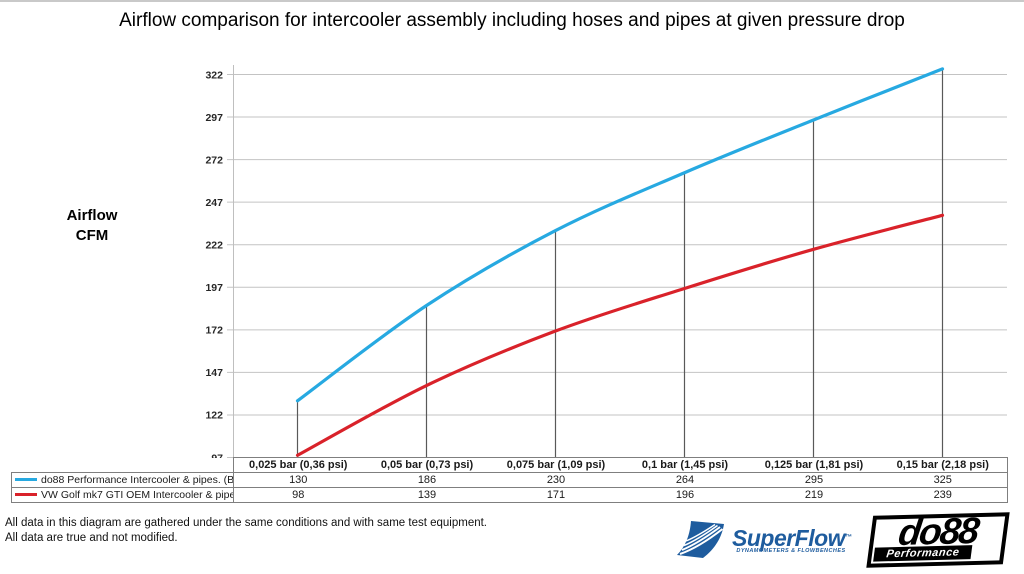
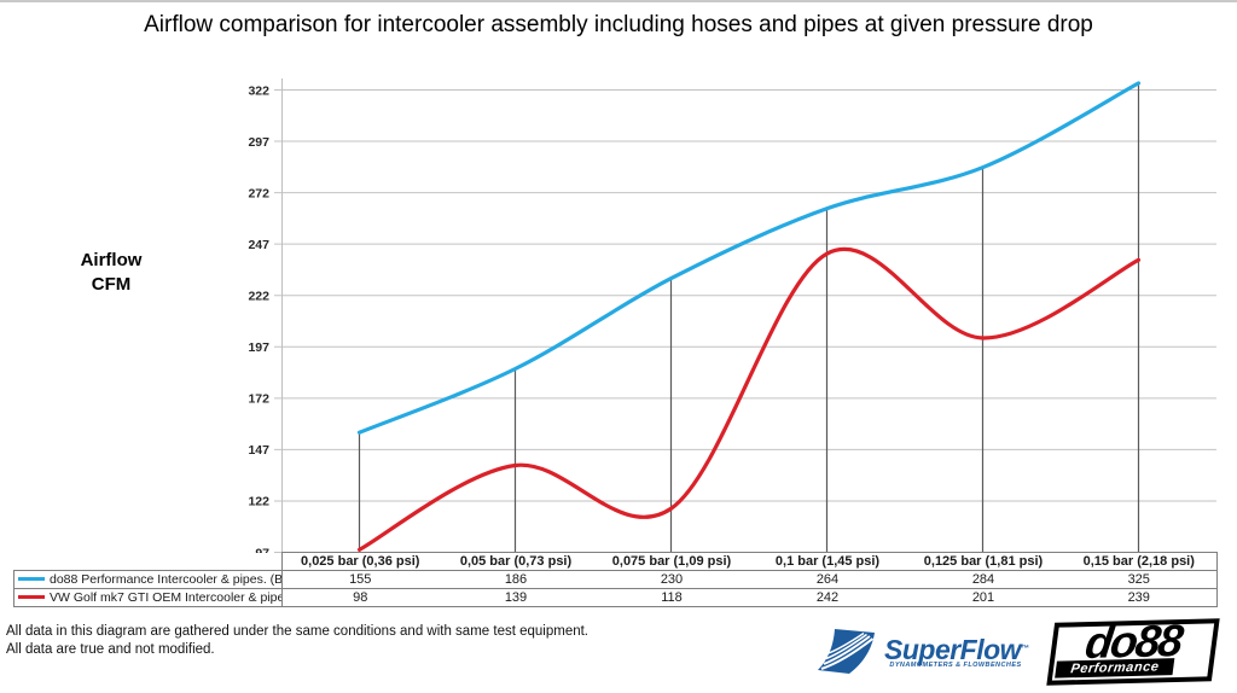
do88 Performance Intercooler & pipes. (BIG-220)/0,025 bar (0,36 psi): 130 -> 155
VW Golf mk7 GTI OEM Intercooler & pipes/0,075 bar (1,09 psi): 171 -> 118
VW Golf mk7 GTI OEM Intercooler & pipes/0,1 bar (1,45 psi): 196 -> 242
do88 Performance Intercooler & pipes. (BIG-220)/0,125 bar (1,81 psi): 295 -> 284
VW Golf mk7 GTI OEM Intercooler & pipes/0,125 bar (1,81 psi): 219 -> 201
